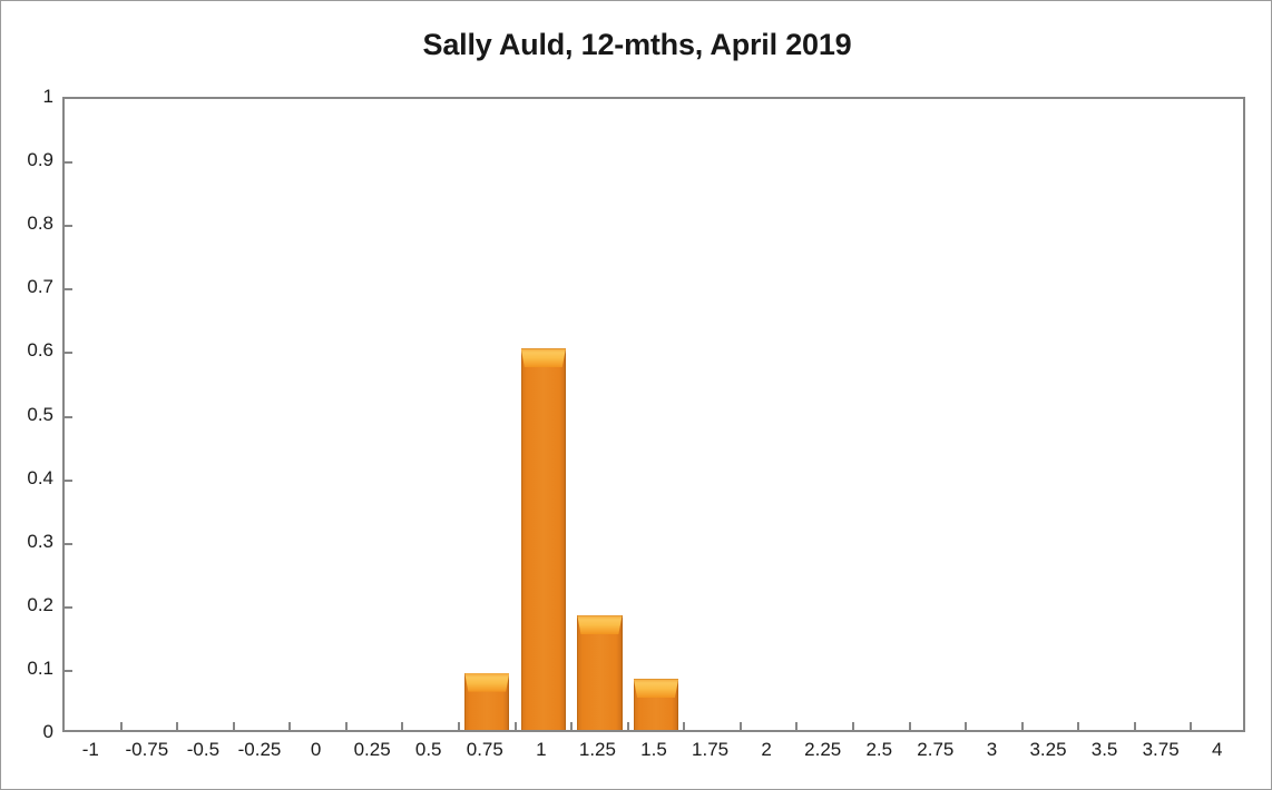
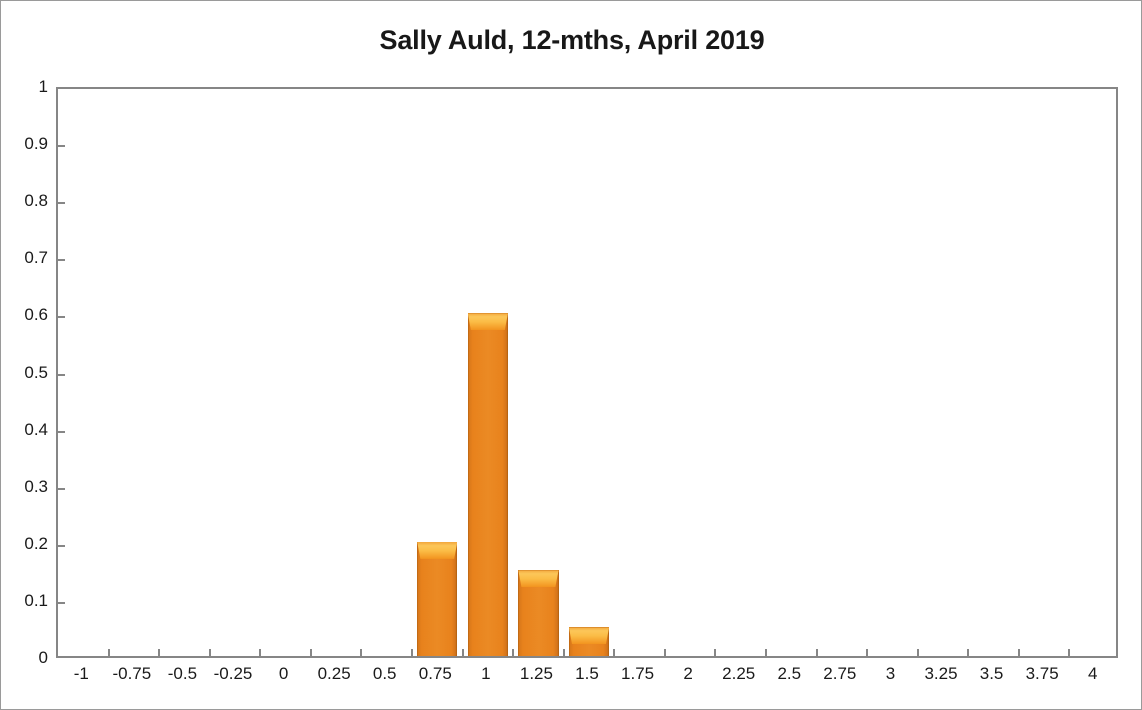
0.75: 0.09 -> 0.20
1.25: 0.18 -> 0.15
1.5: 0.08 -> 0.05
